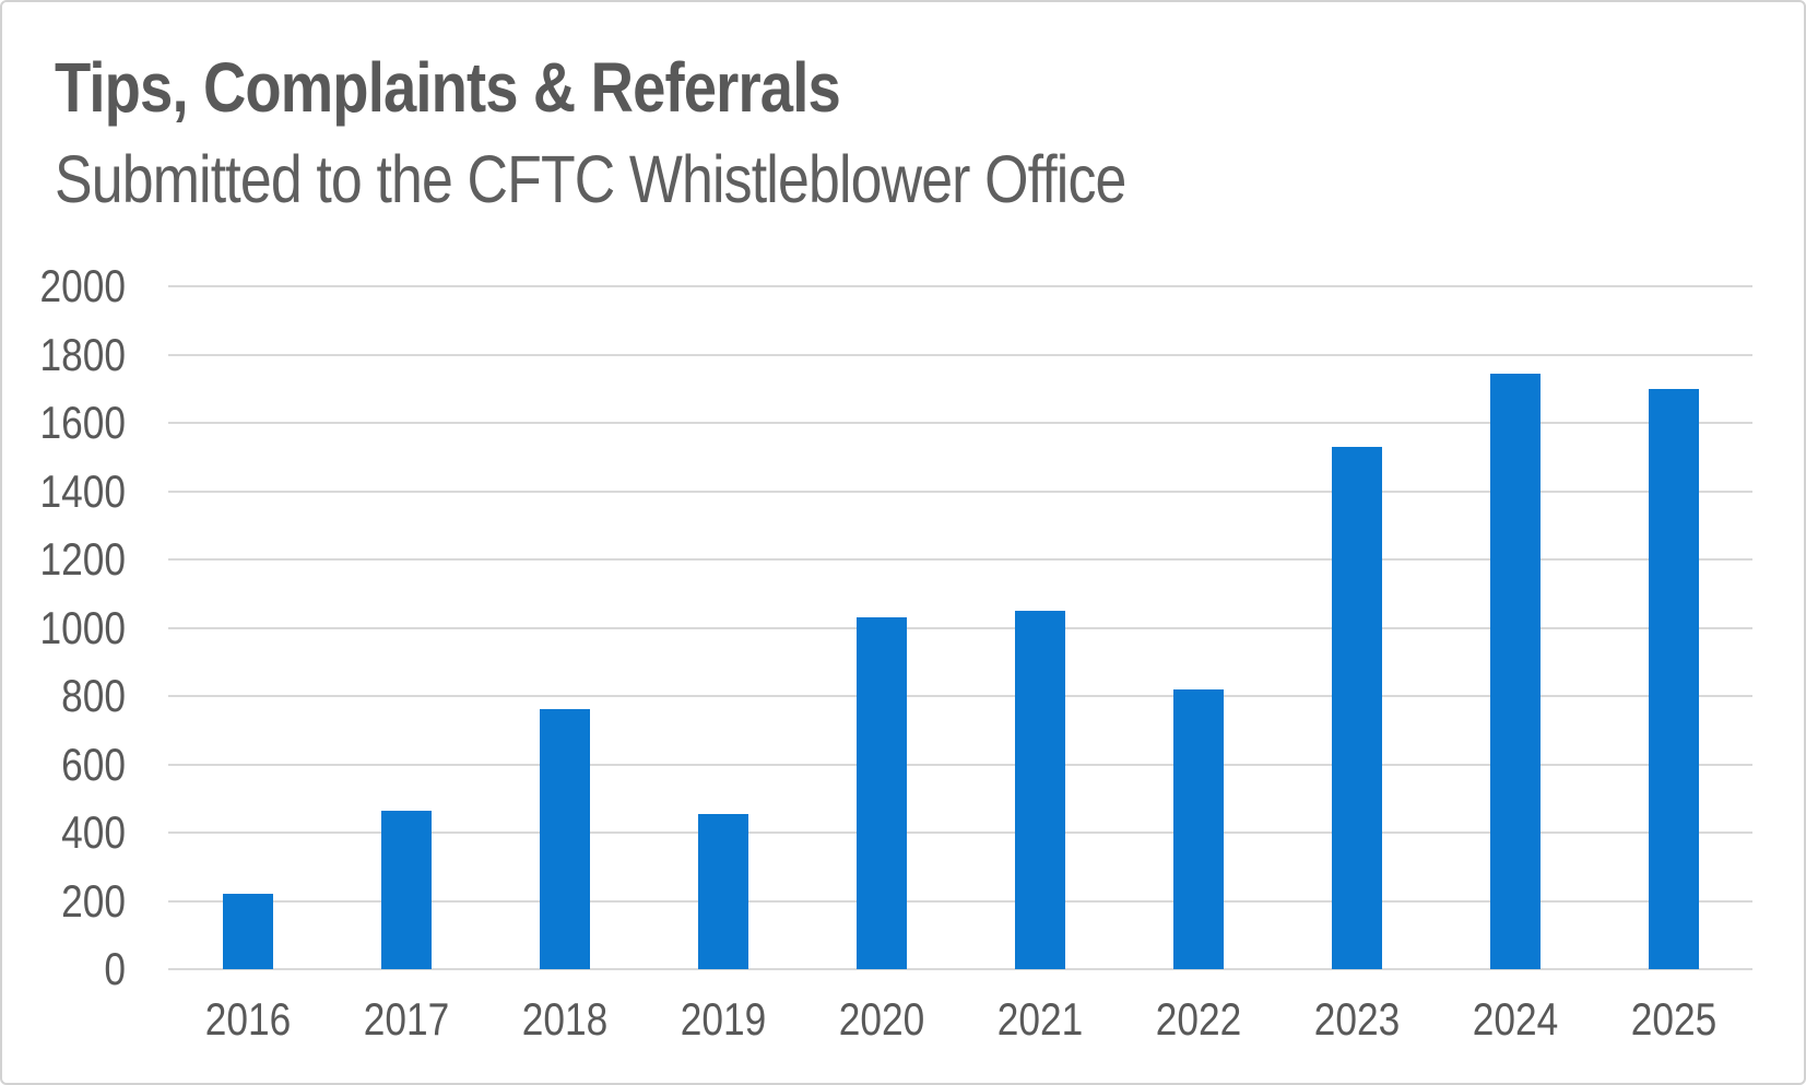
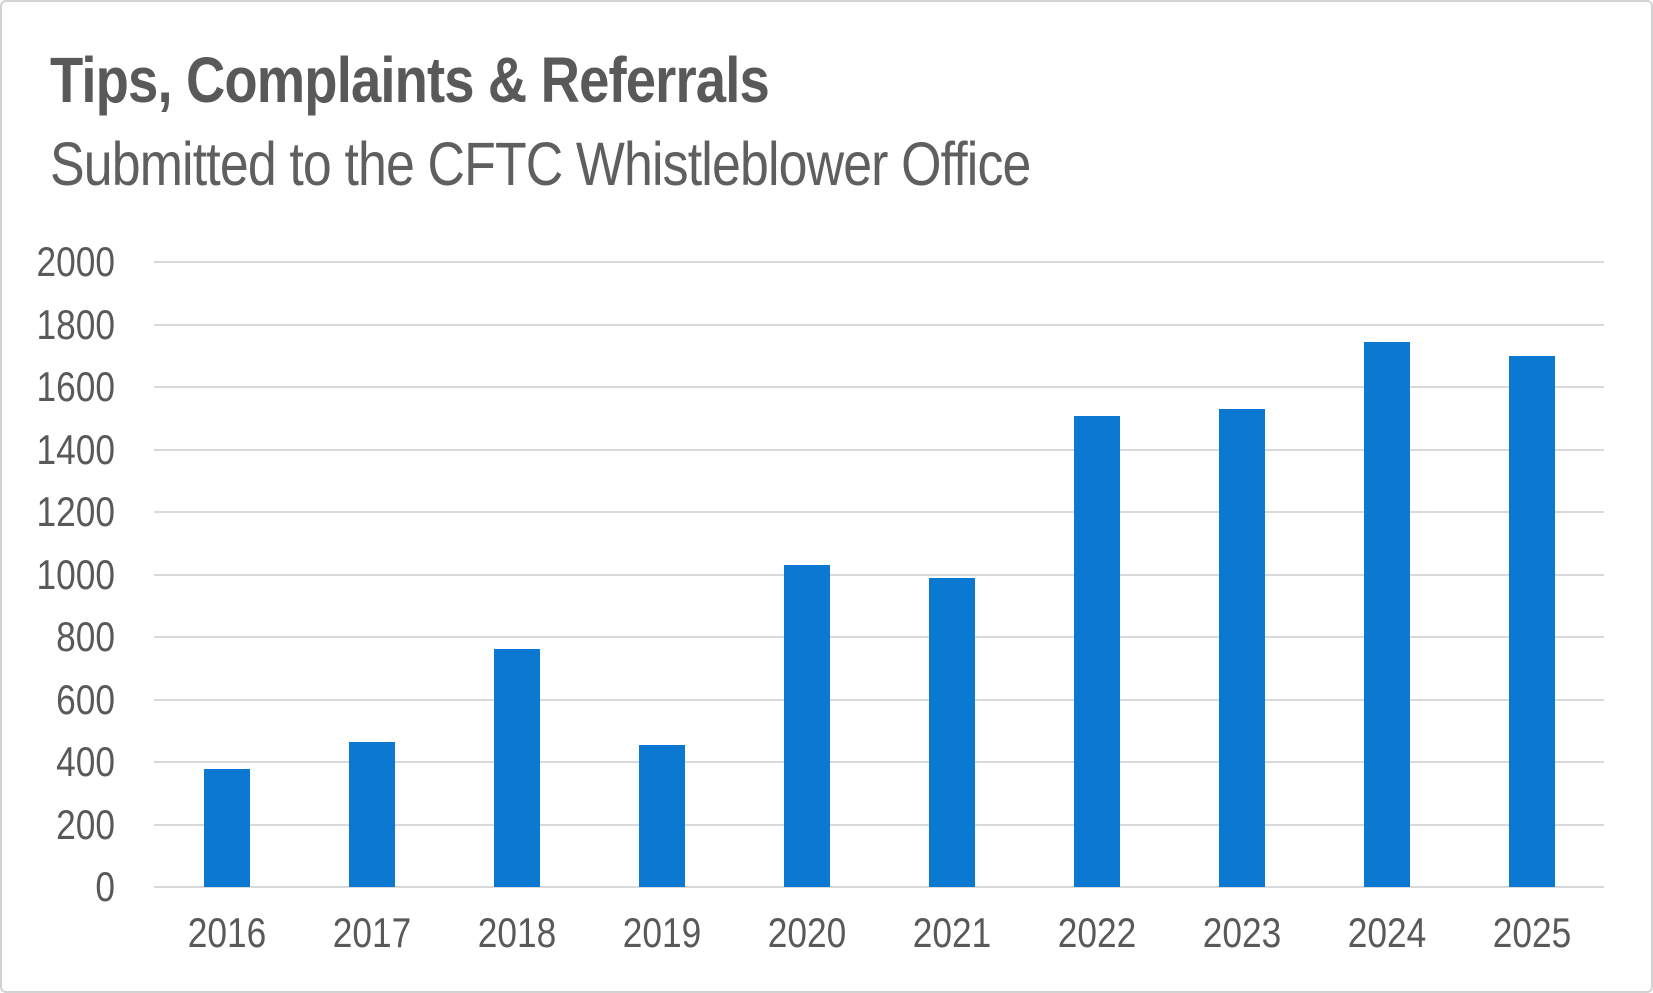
2016: 220 -> 380
2021: 1050 -> 990
2022: 820 -> 1510
